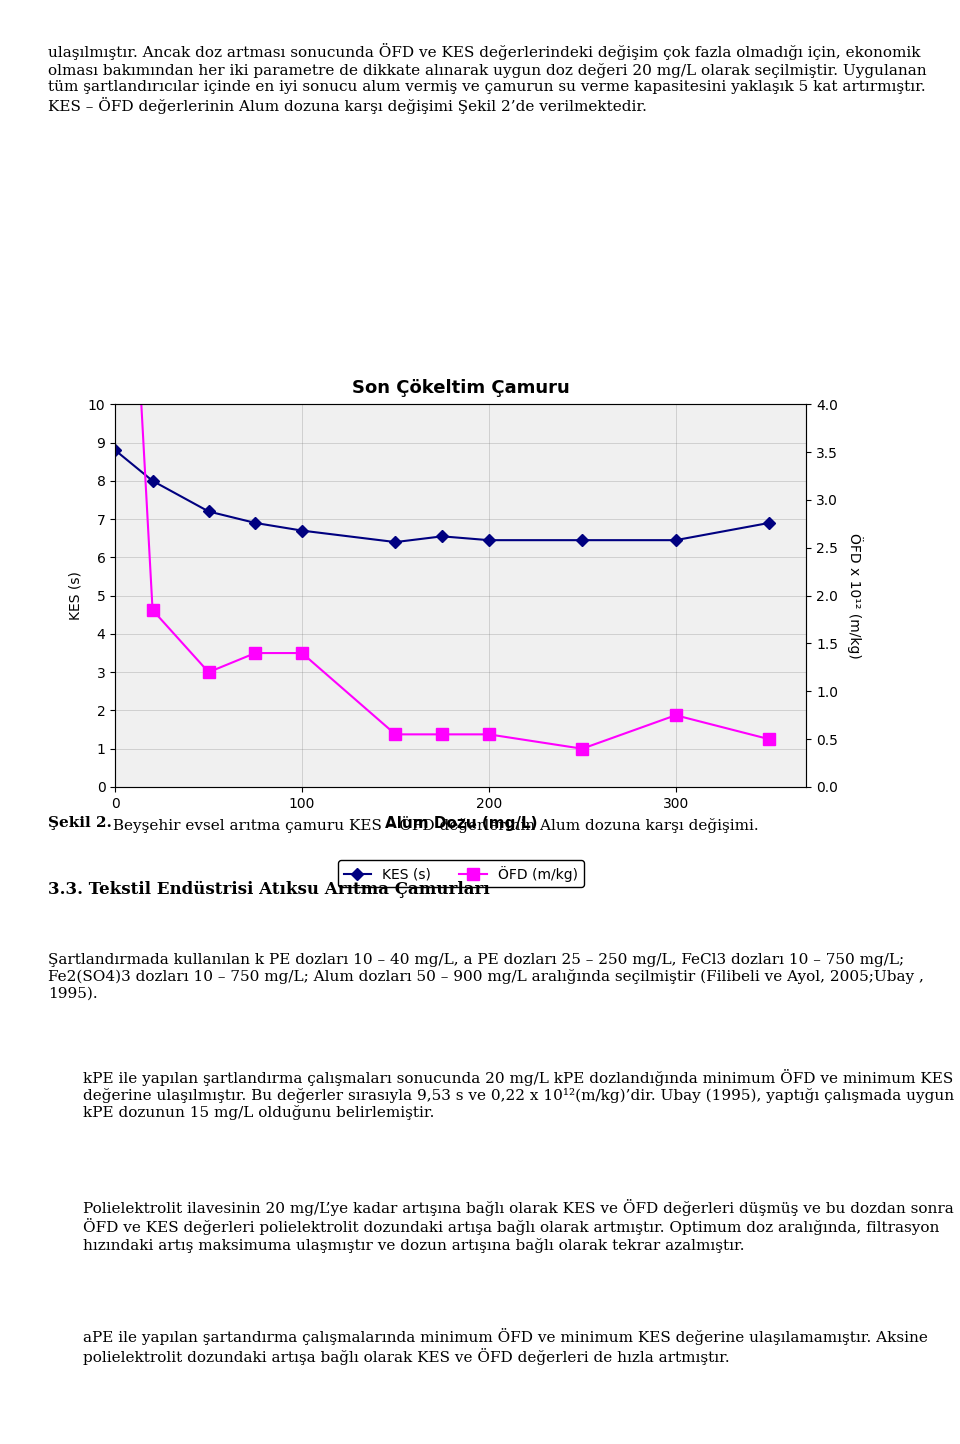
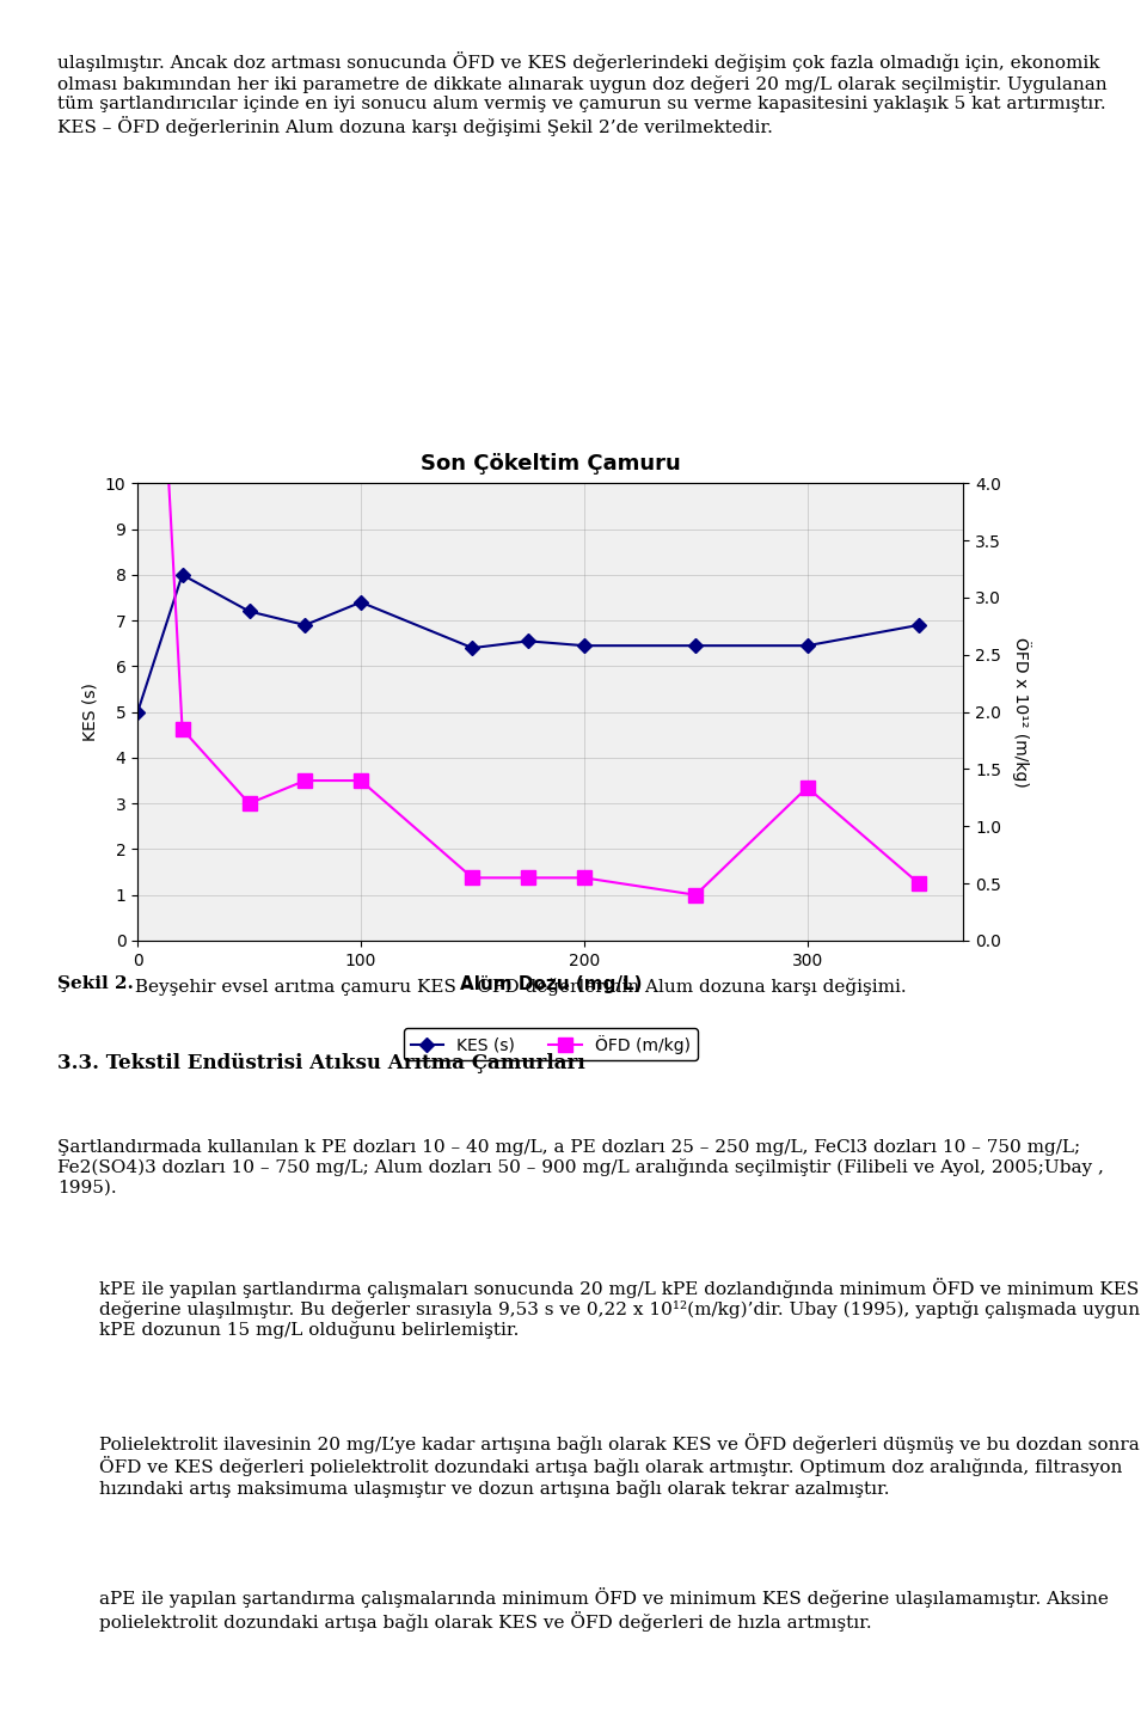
KES (s)/0: 8.80 -> 5.00
KES (s)/100: 6.70 -> 7.40
ÖFD (m/kg)/300: 0.75 -> 1.34
